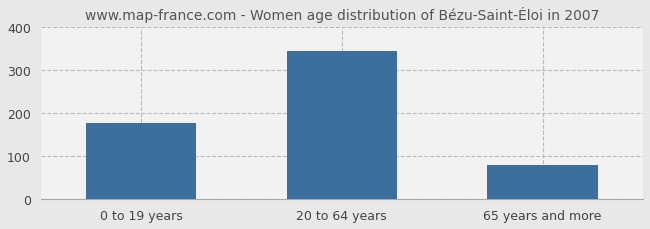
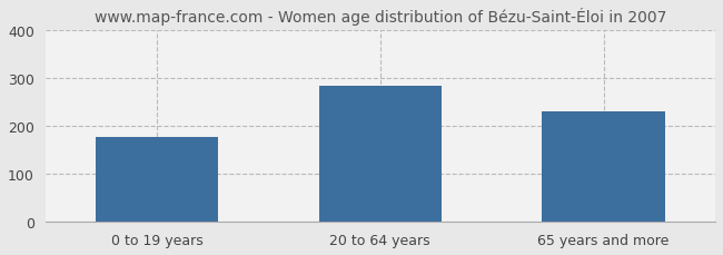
20 to 64 years: 345 -> 285
65 years and more: 80 -> 230
